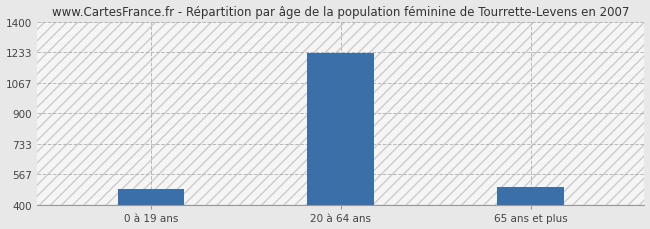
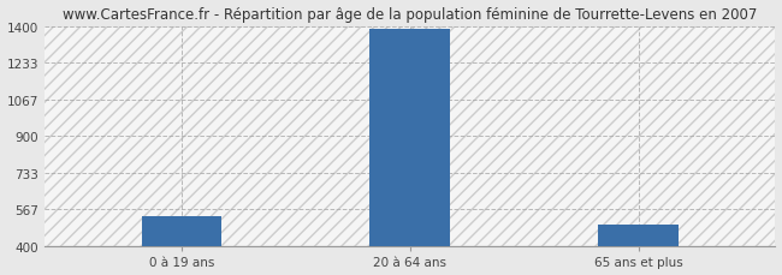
0 à 19 ans: 490 -> 540
20 à 64 ans: 1230 -> 1380
